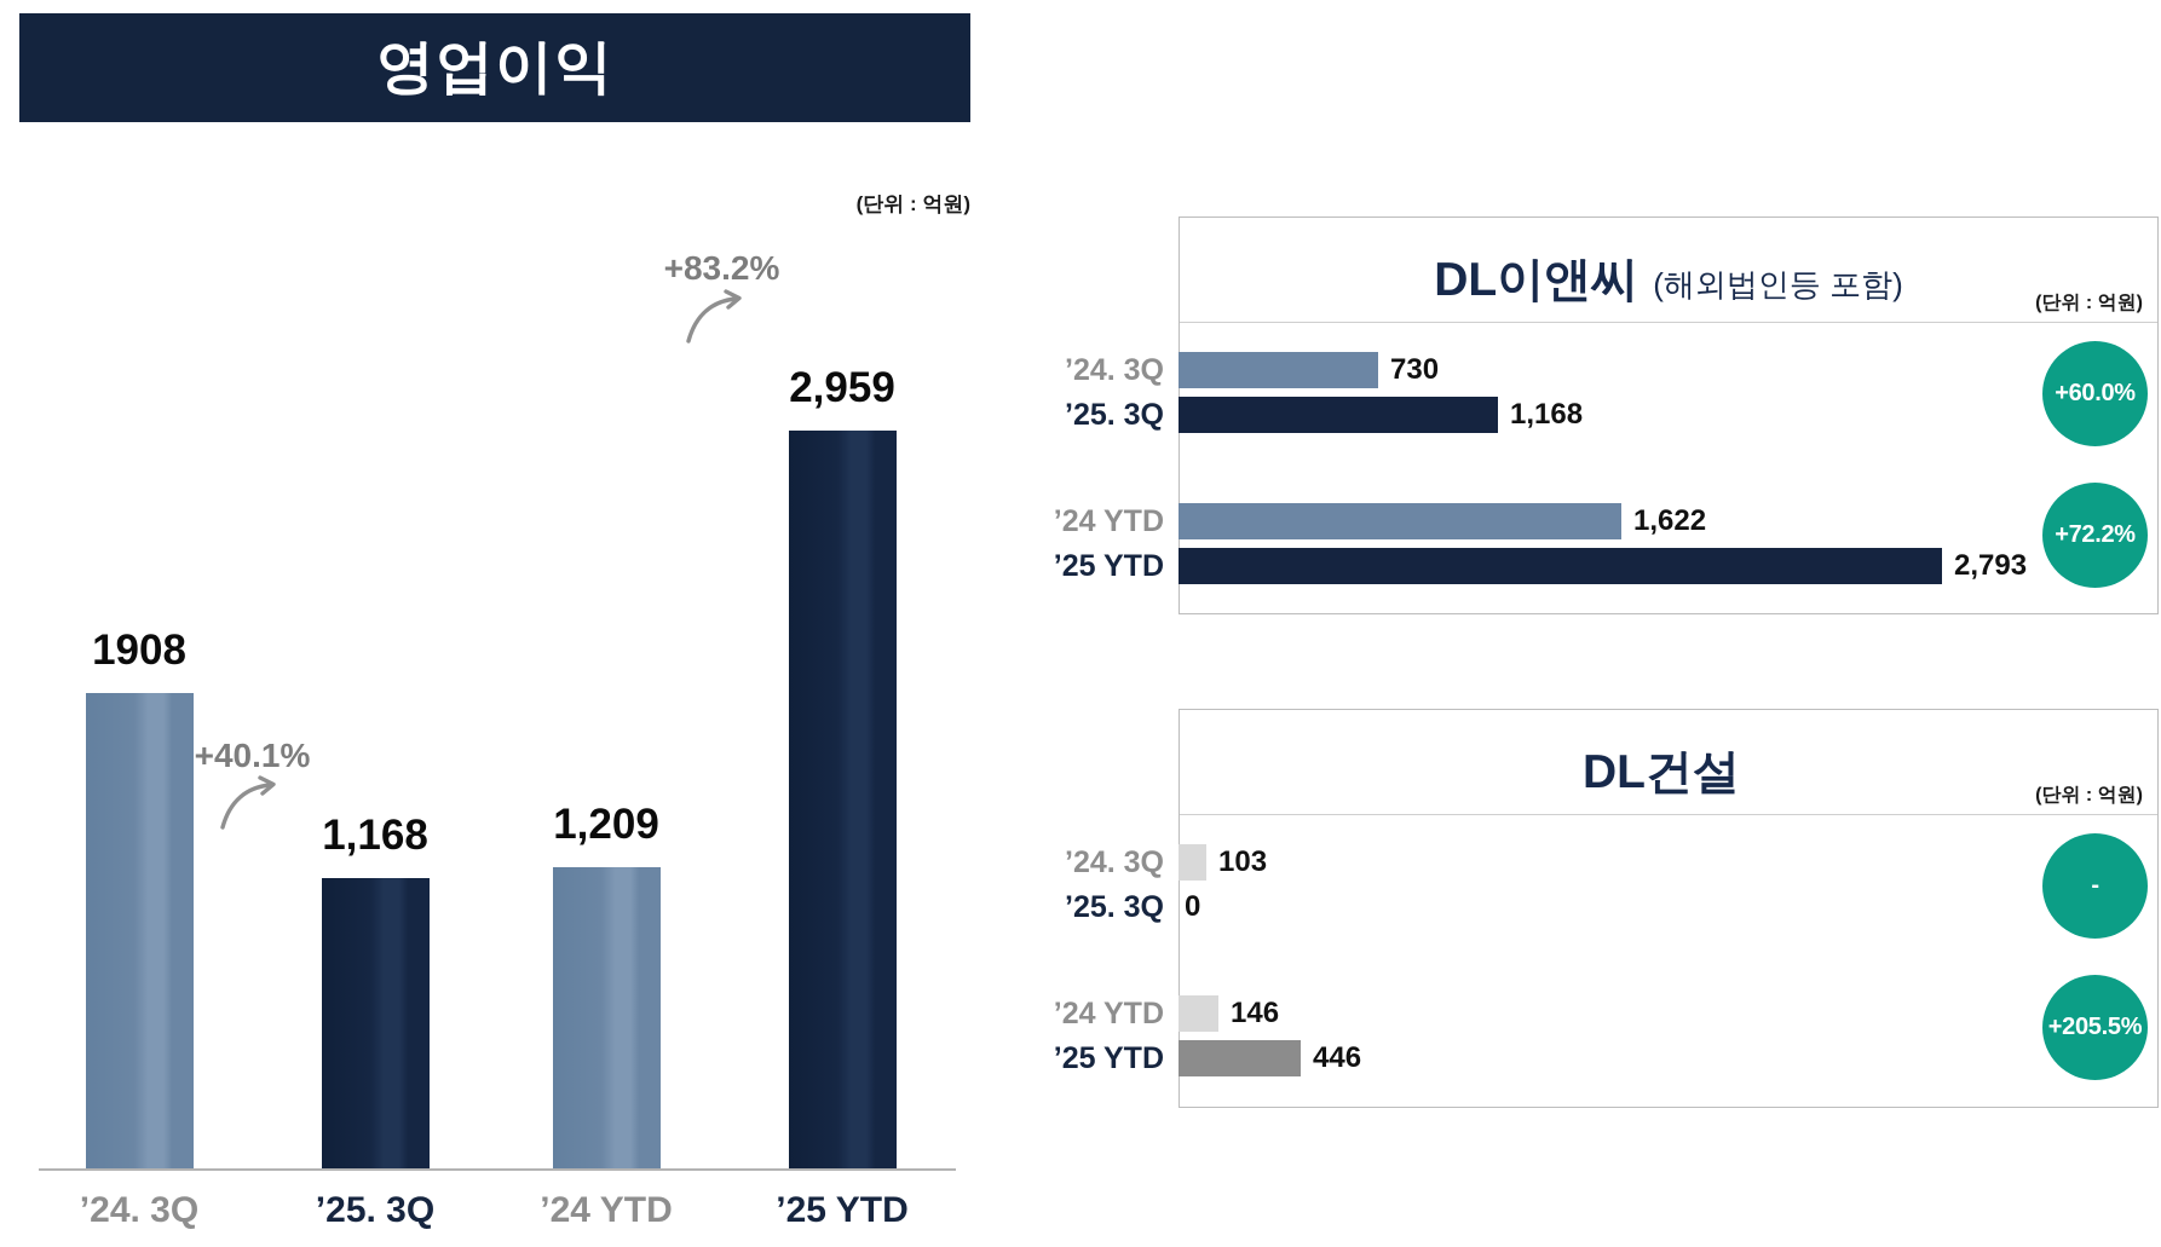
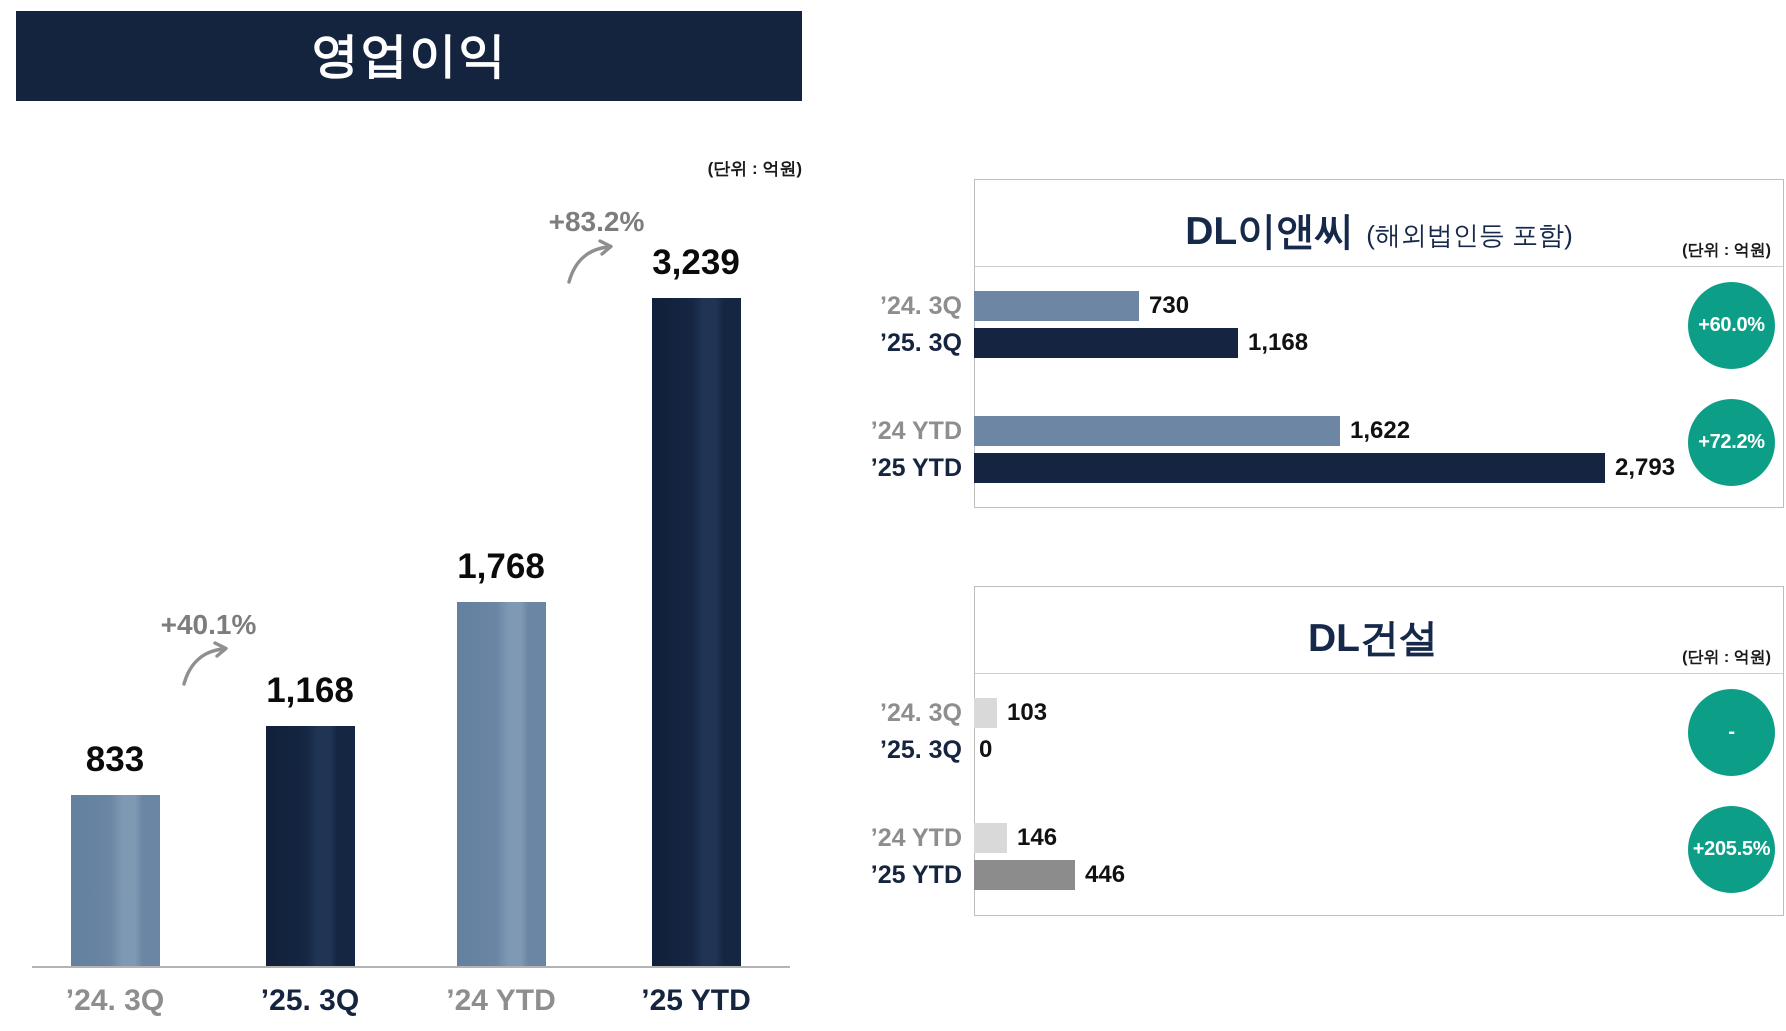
영업이익/’24. 3Q: 1908 -> 833
영업이익/’24 YTD: 1,209 -> 1,768
영업이익/’25 YTD: 2,959 -> 3,239
